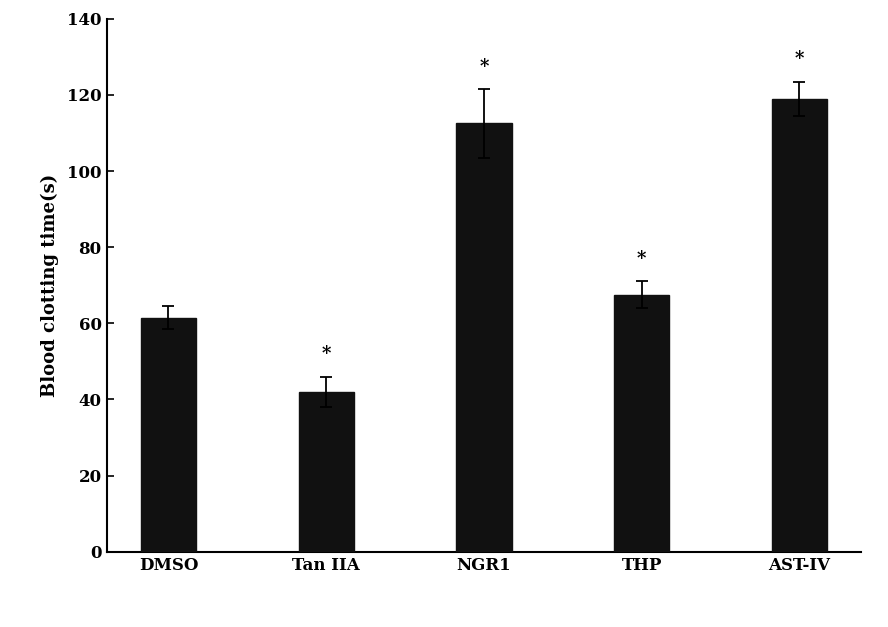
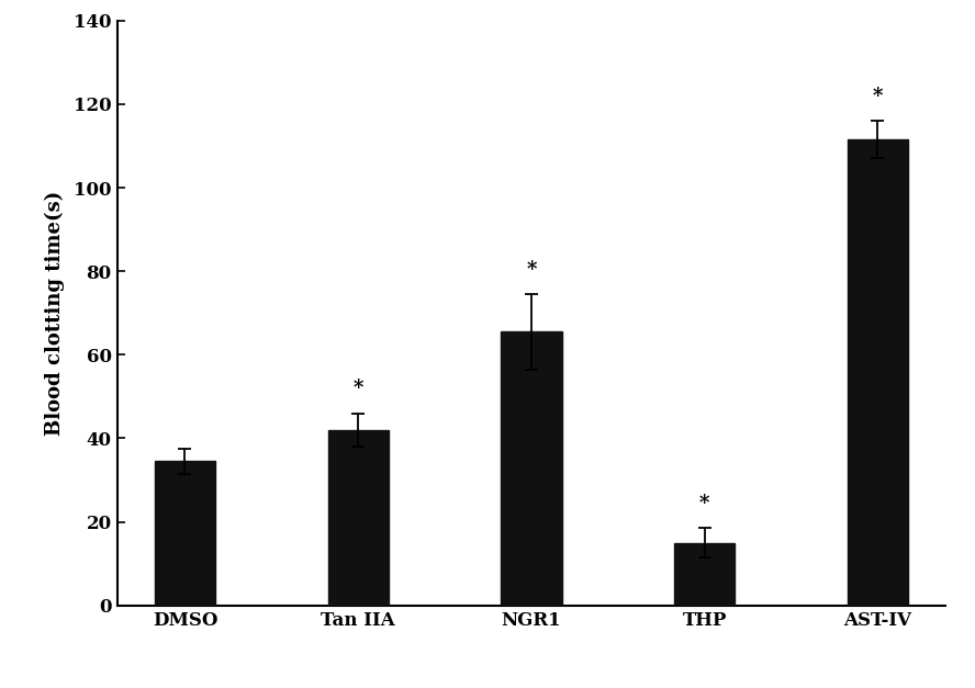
DMSO: 61.5 -> 34.5
NGR1: 112.5 -> 65.5
THP: 67.5 -> 15.0
AST-IV: 119.0 -> 111.5
